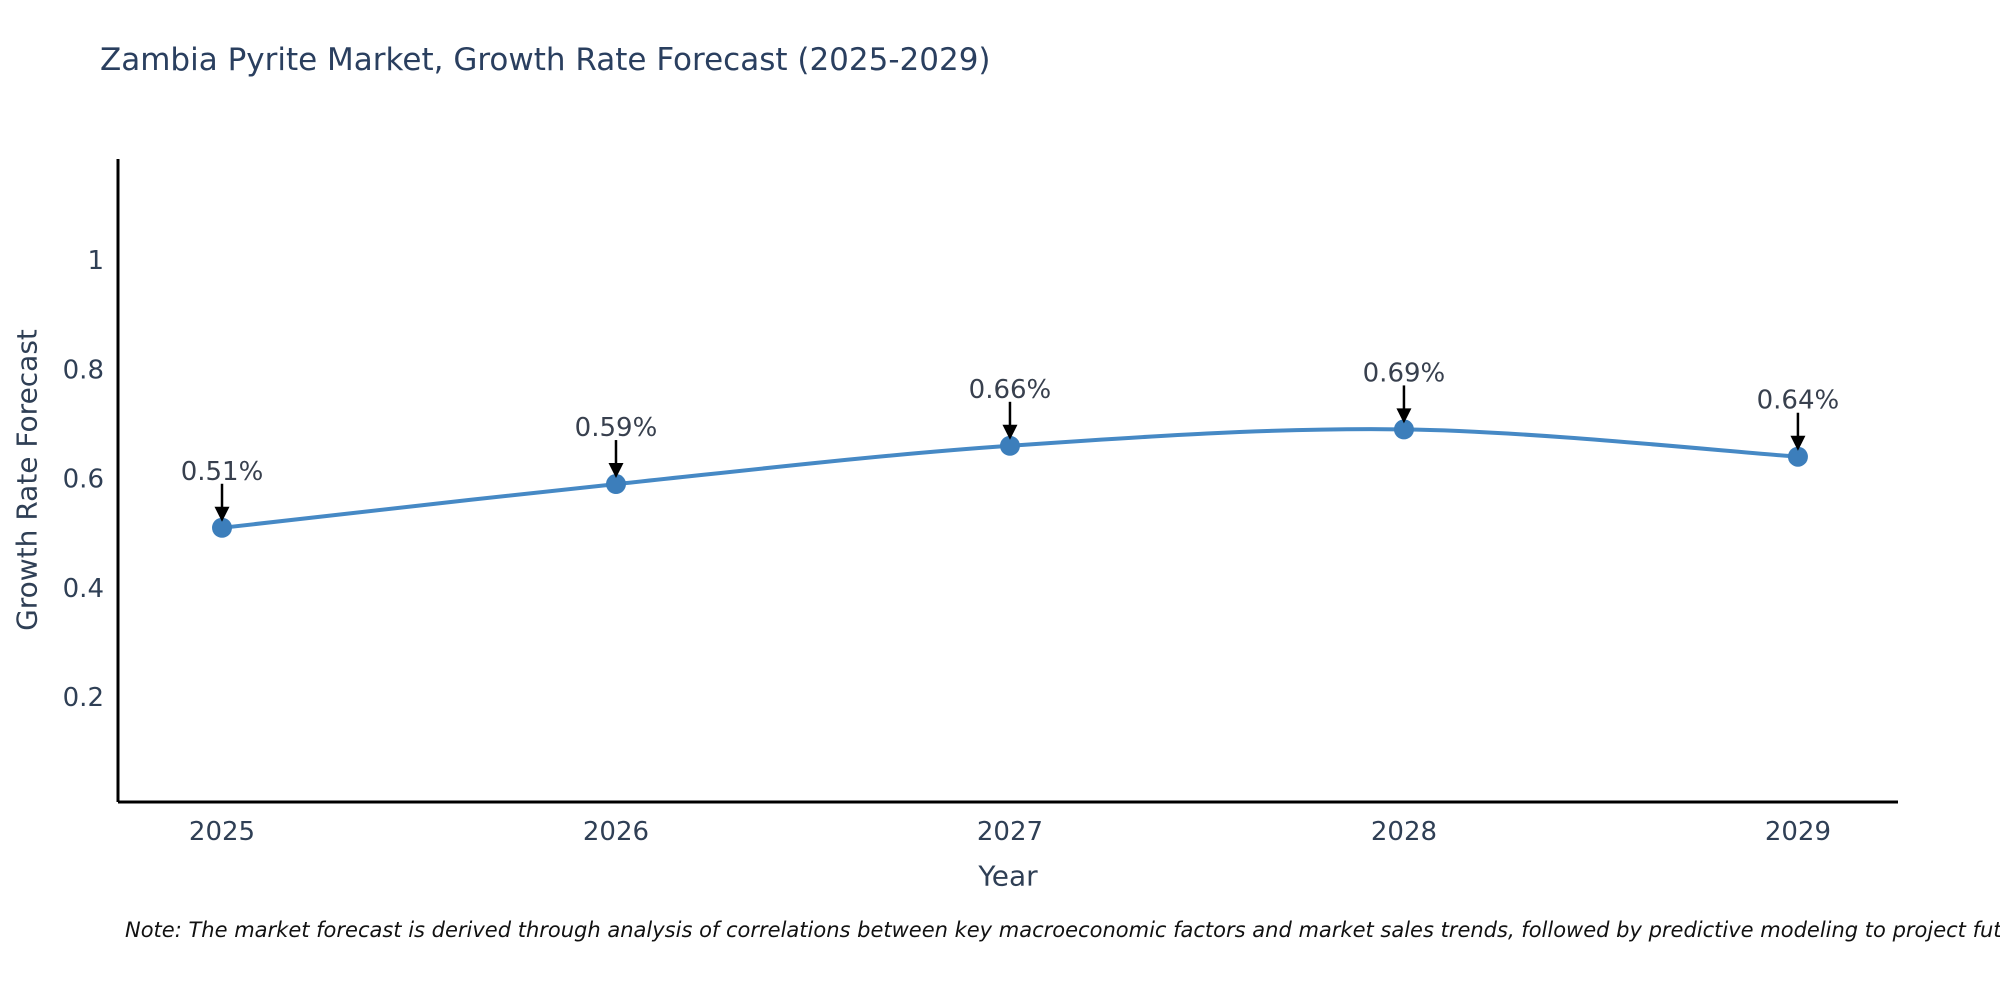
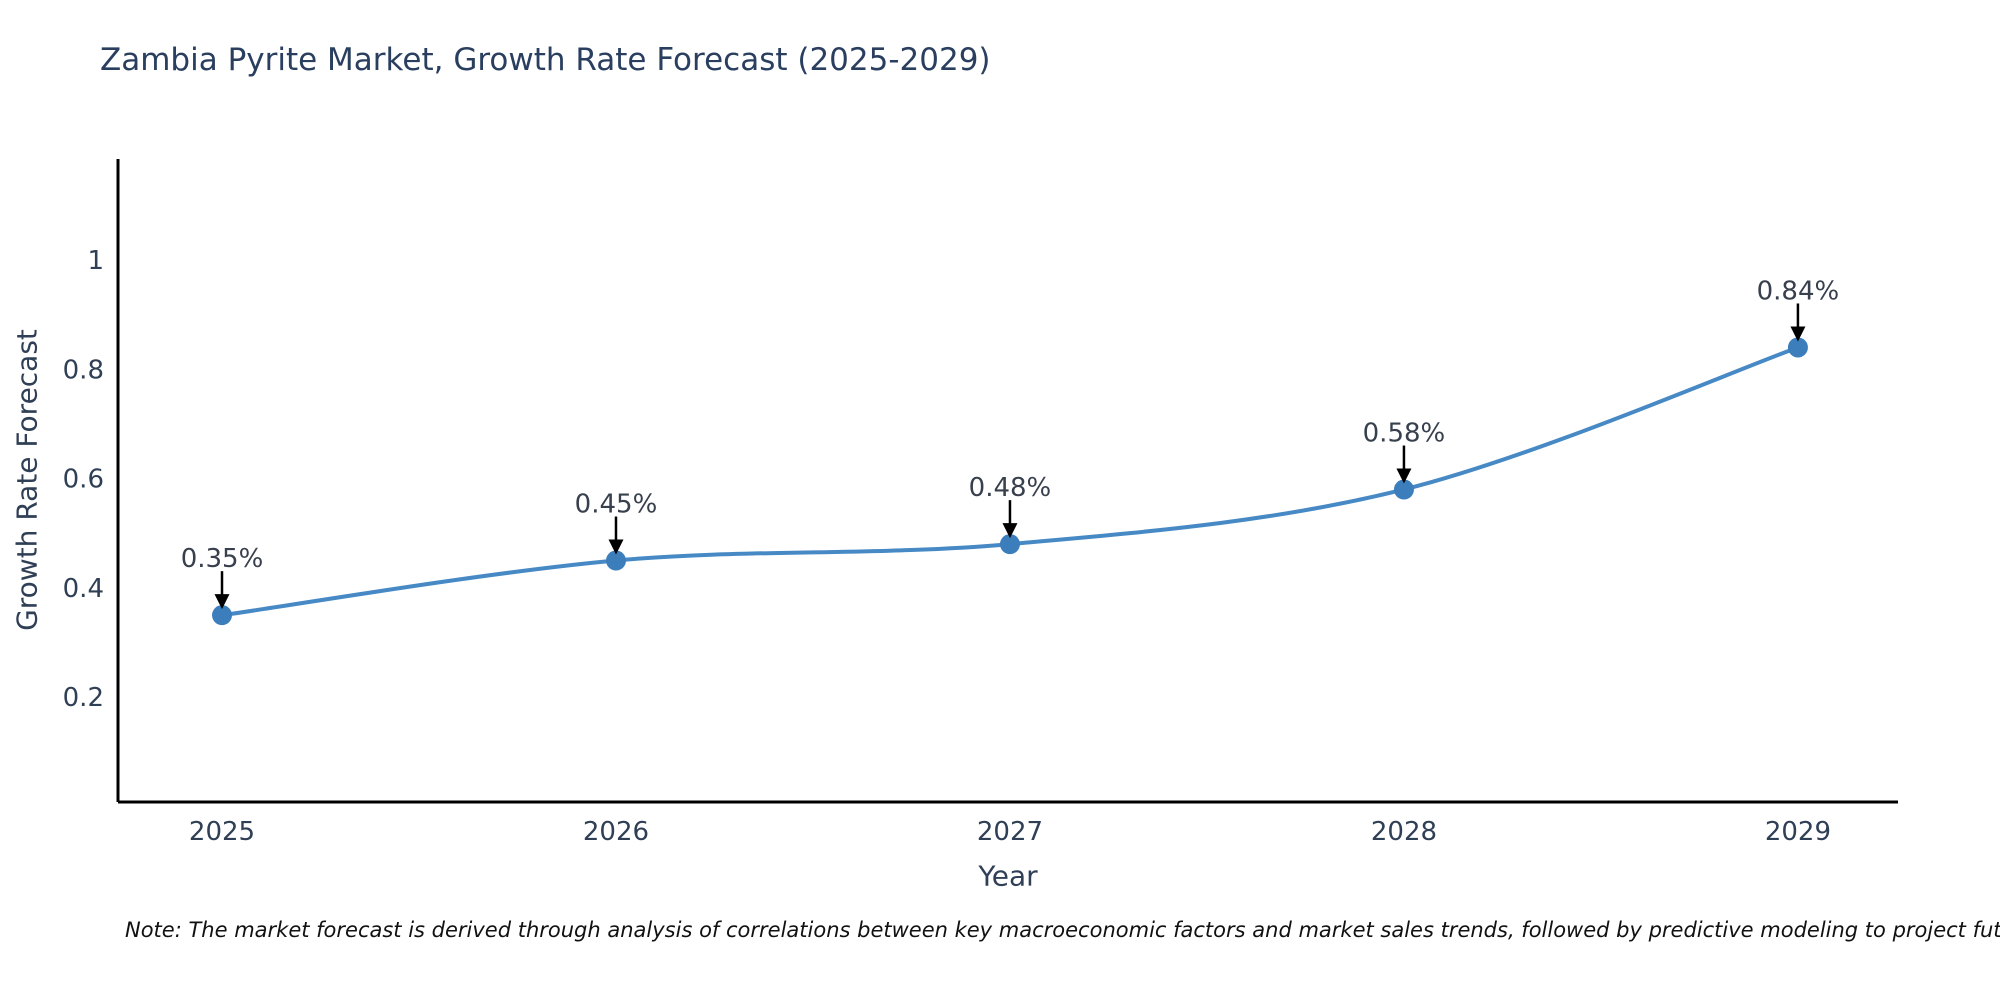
2025: 0.51% -> 0.35%
2026: 0.59% -> 0.45%
2027: 0.66% -> 0.48%
2028: 0.69% -> 0.58%
2029: 0.64% -> 0.84%
